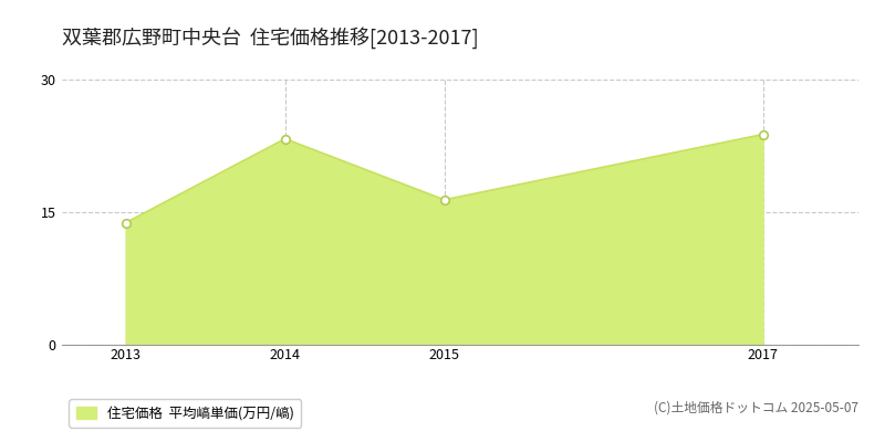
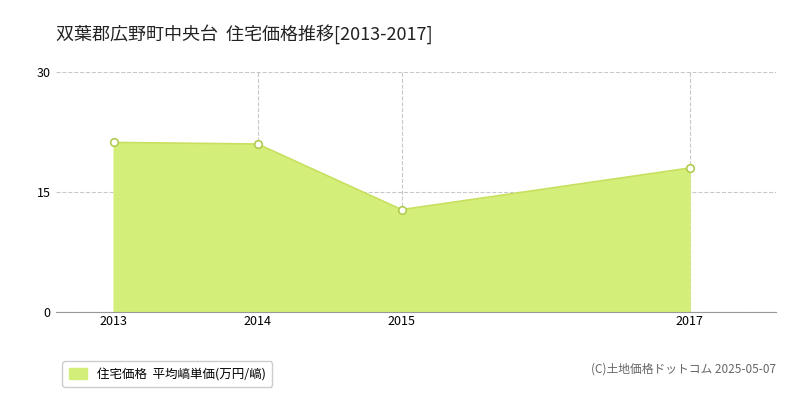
2013: 13.8 -> 21.2
2014: 23.3 -> 21.0
2015: 16.4 -> 12.8
2017: 23.8 -> 18.0
